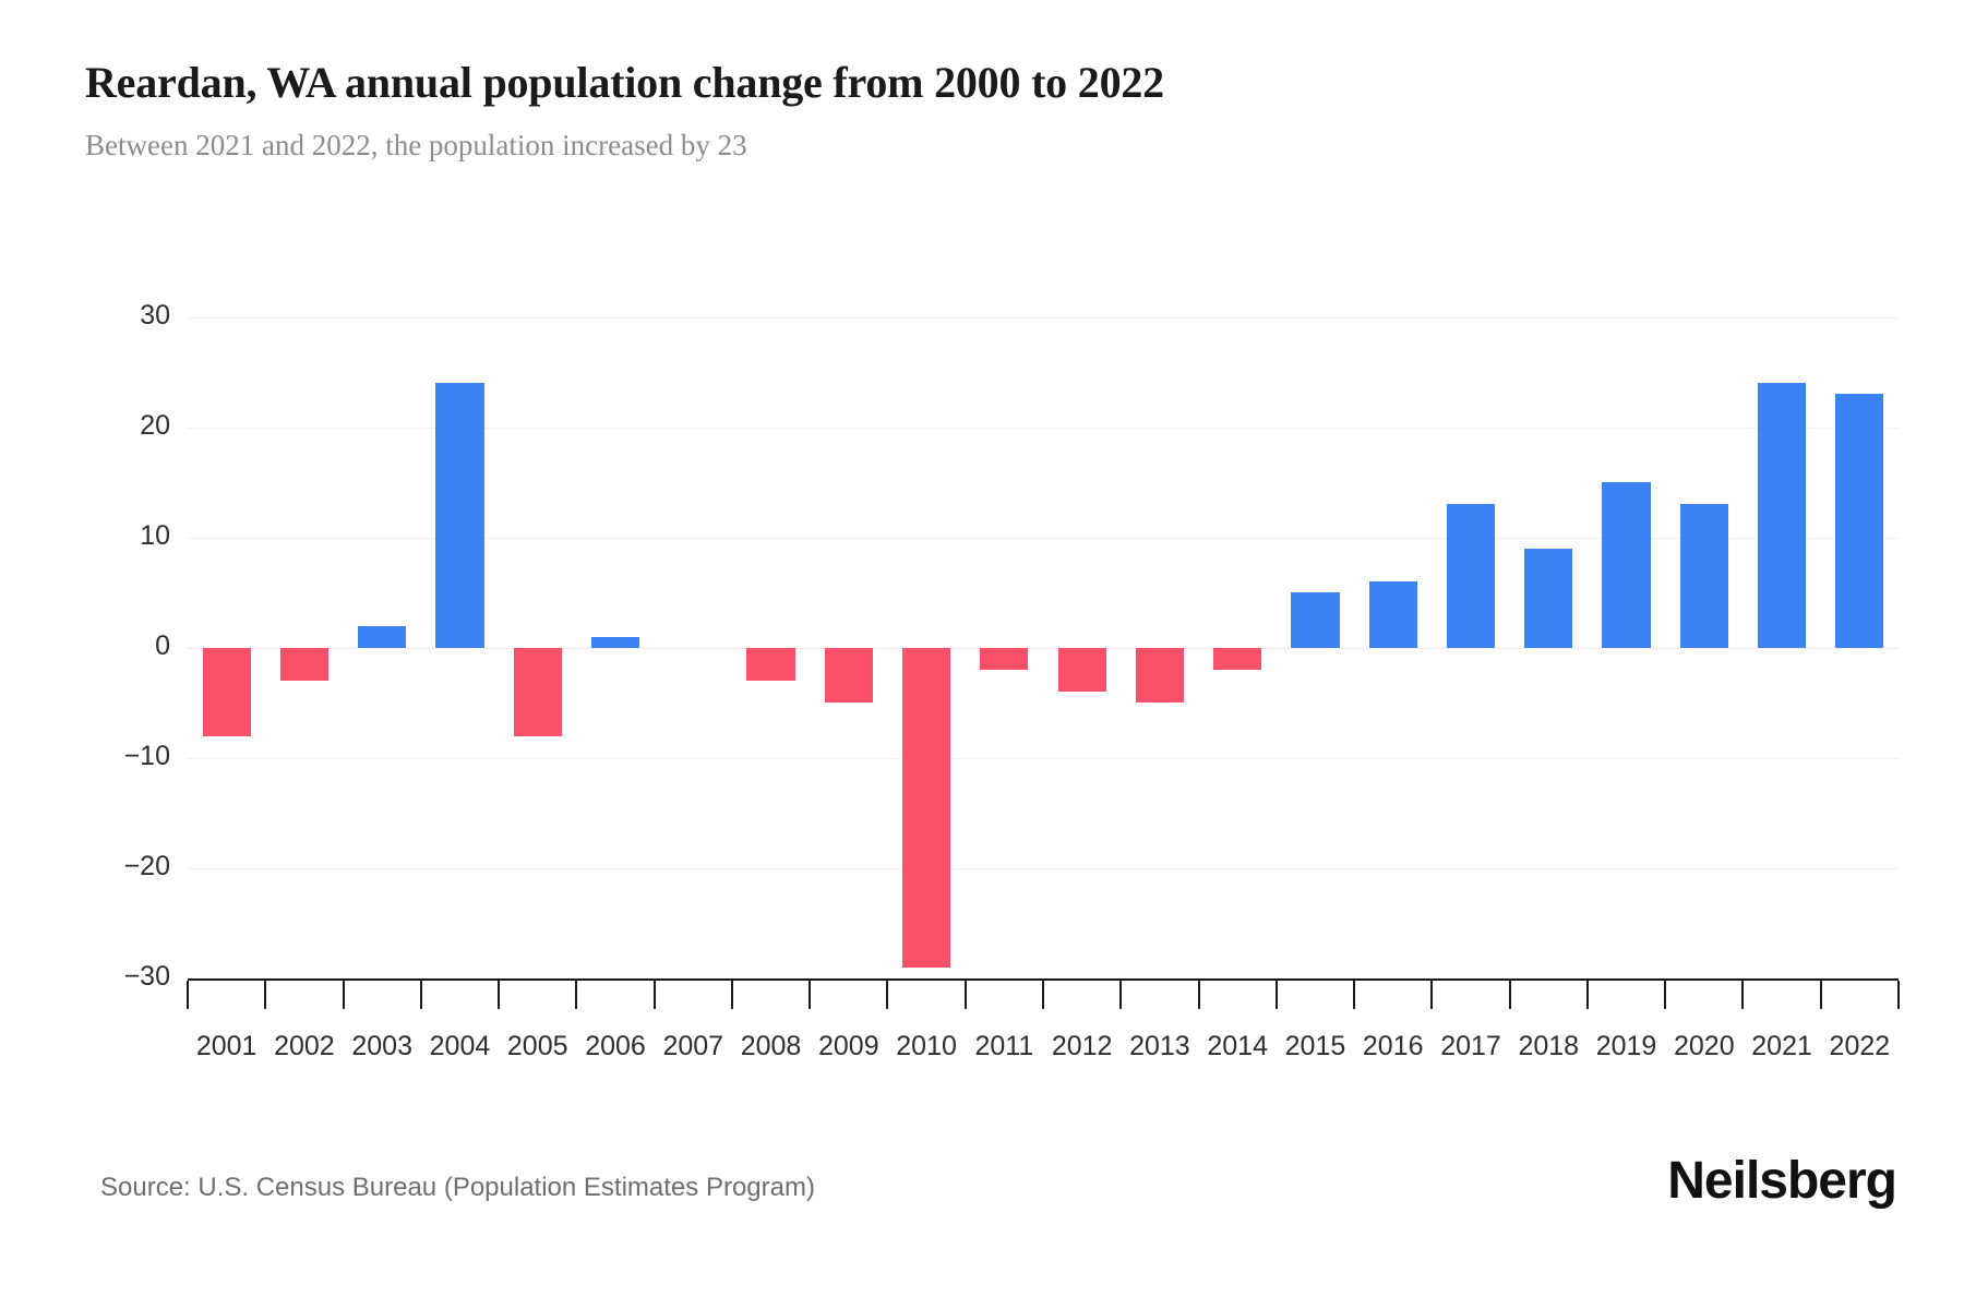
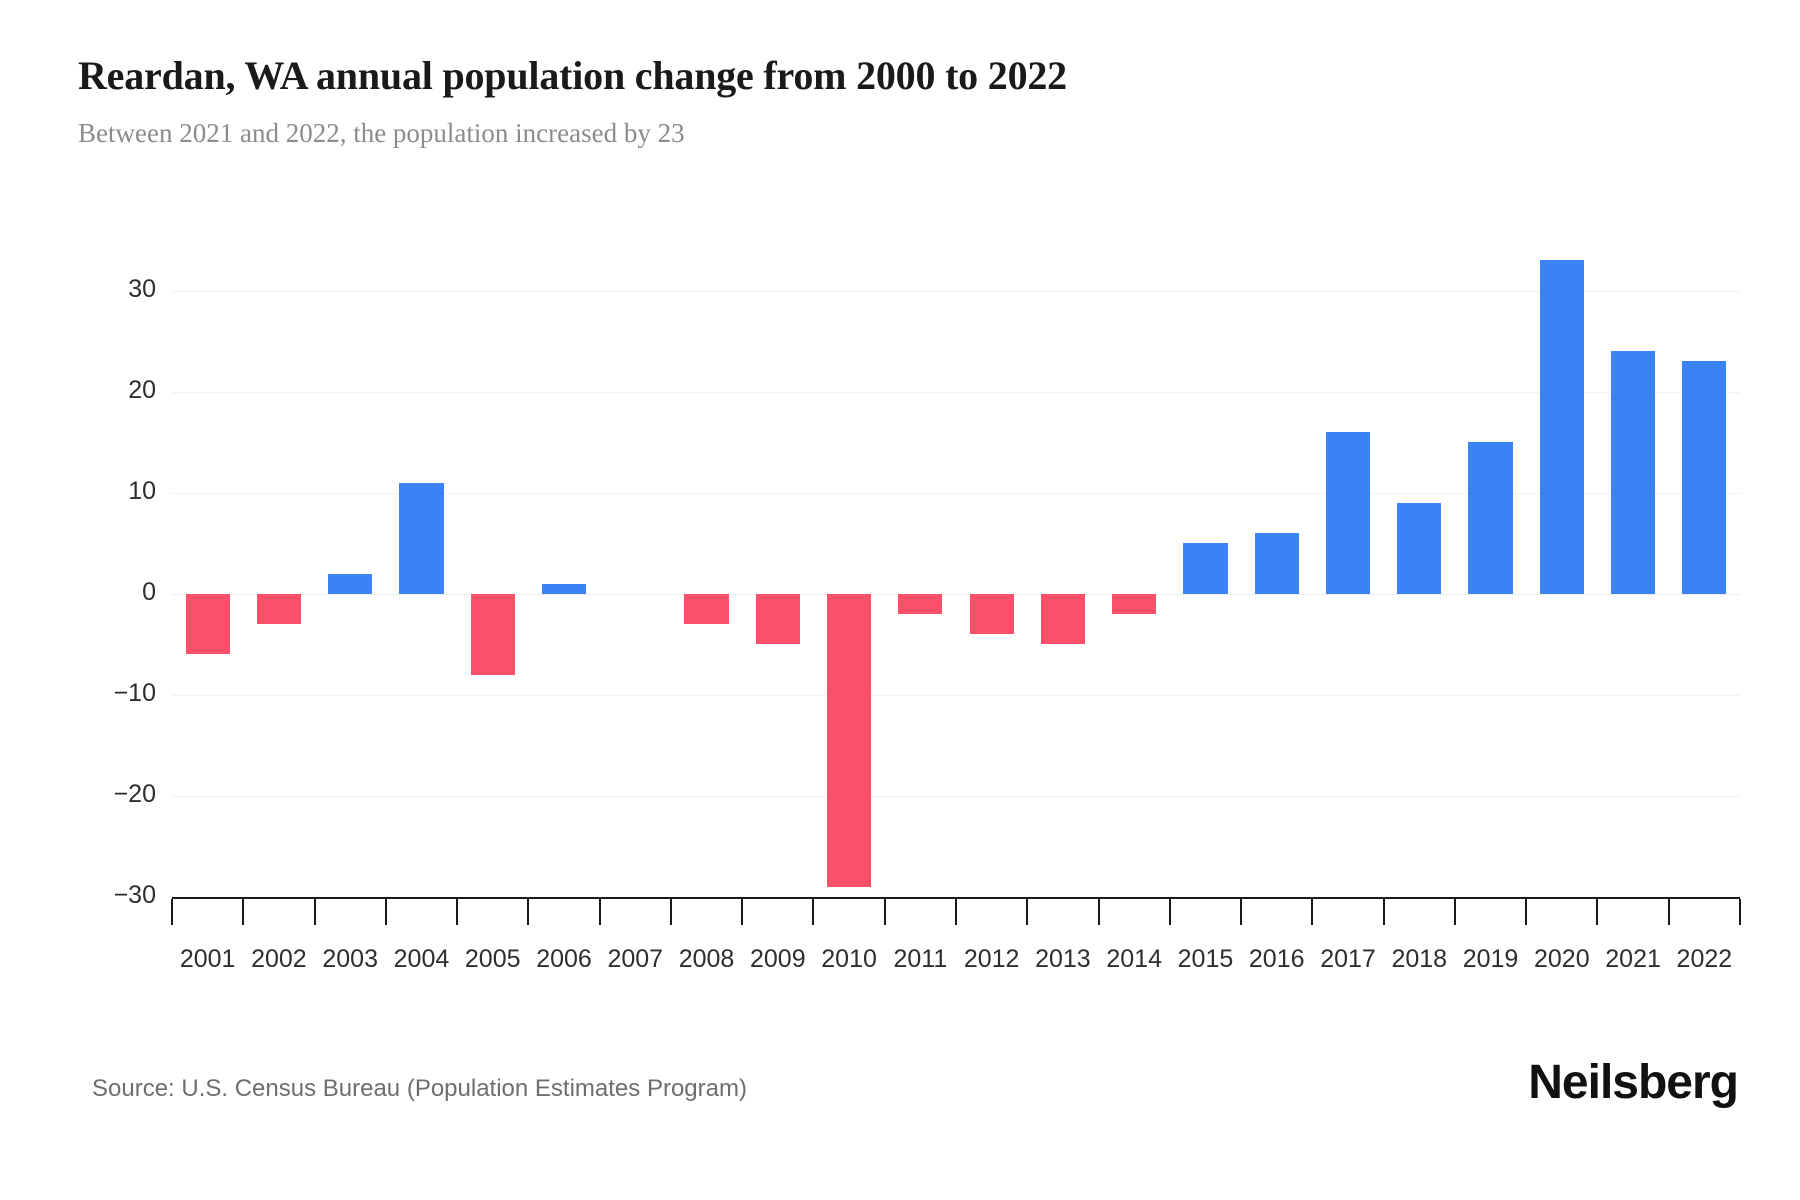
2001: -8 -> -6
2004: 24 -> 11
2017: 13 -> 16
2020: 13 -> 33
